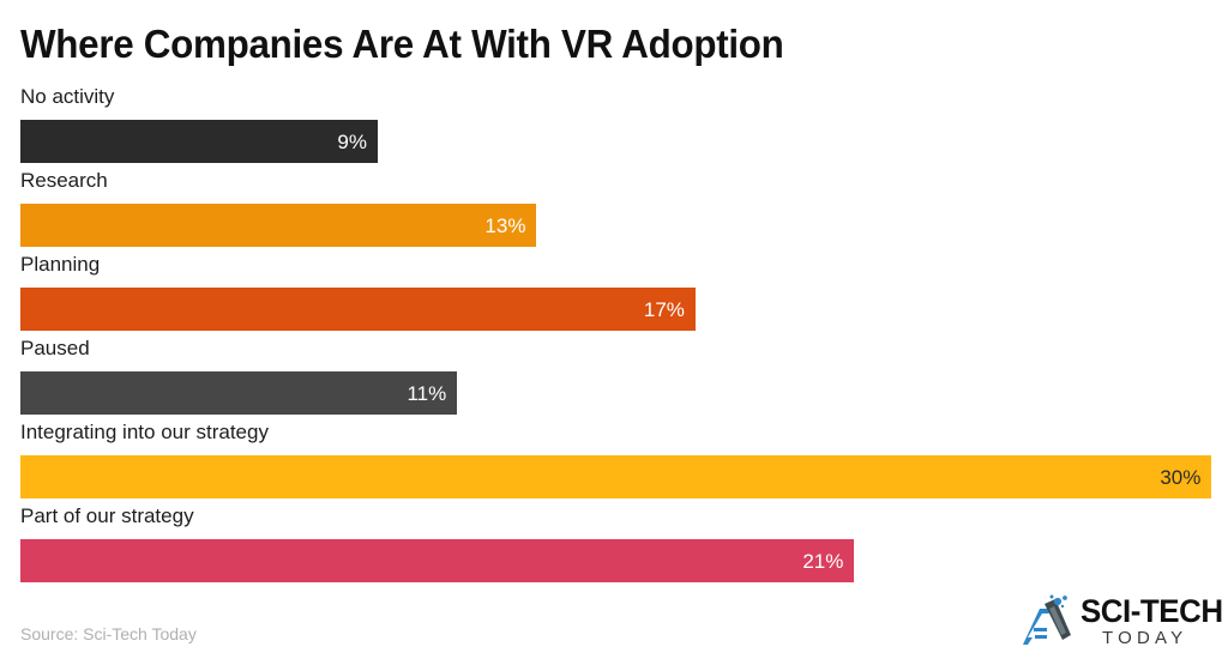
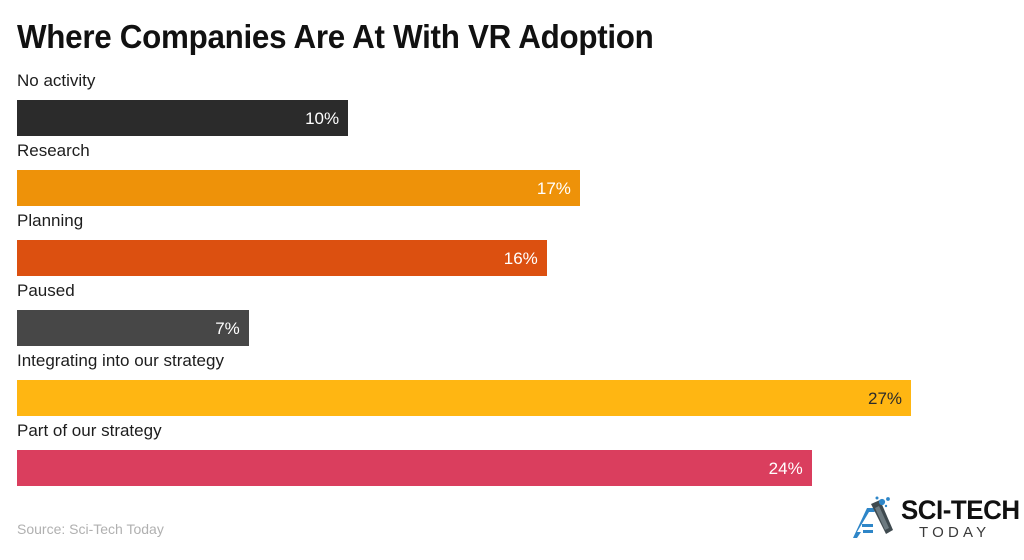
No activity: 9% -> 10%
Research: 13% -> 17%
Planning: 17% -> 16%
Paused: 11% -> 7%
Integrating into our strategy: 30% -> 27%
Part of our strategy: 21% -> 24%
